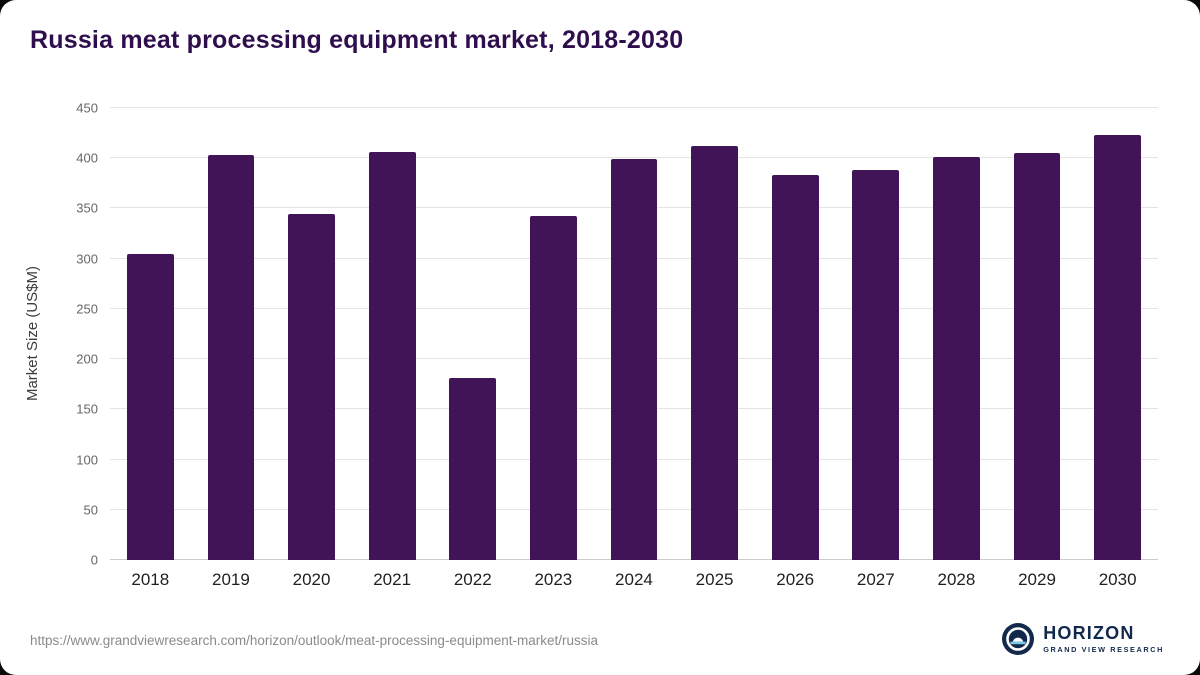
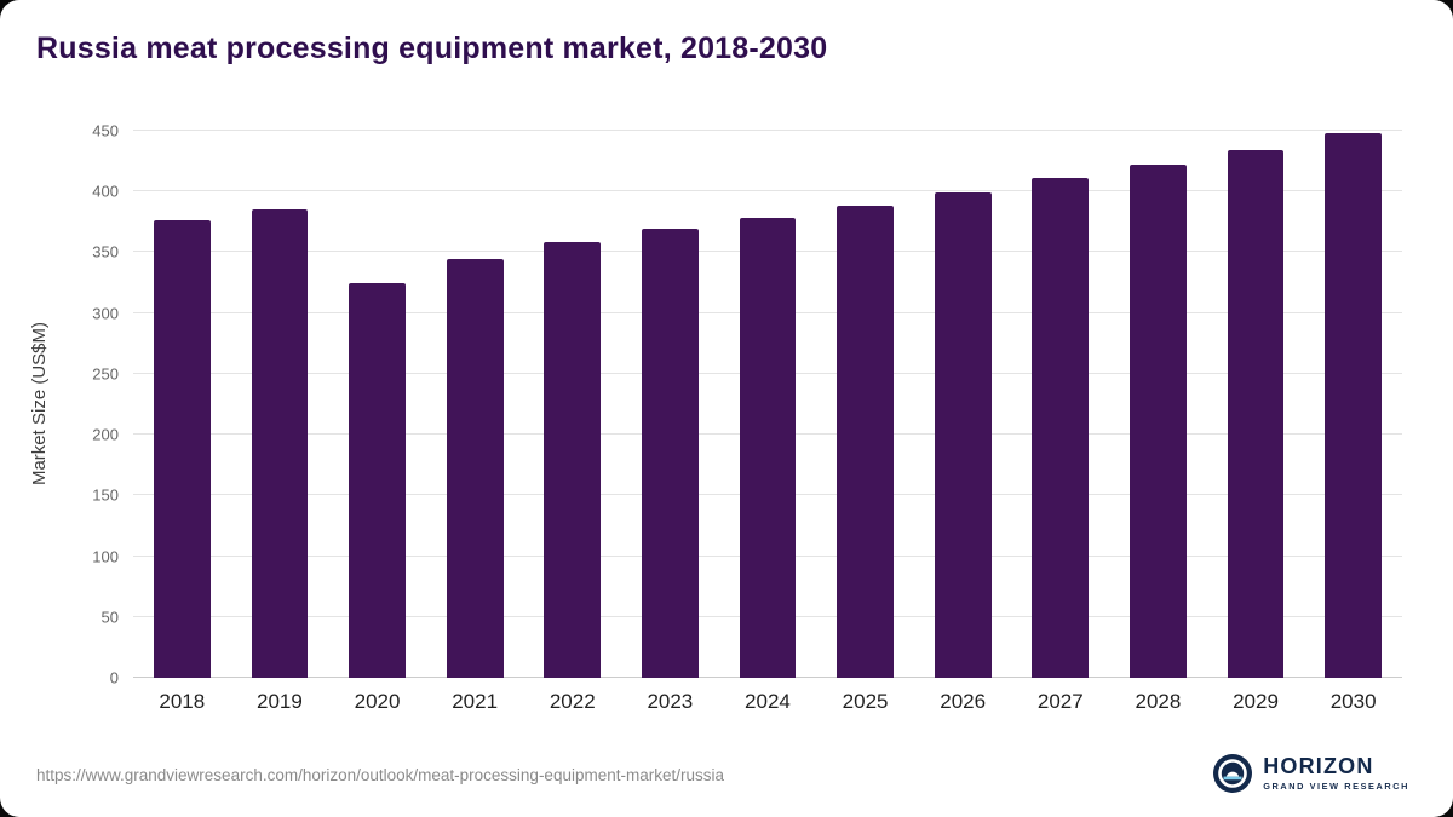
2018: 305 -> 376
2019: 403 -> 385
2020: 344 -> 325
2021: 406 -> 344
2022: 181 -> 358
2023: 342 -> 369
2024: 399 -> 378
2025: 412 -> 388
2026: 383 -> 399
2027: 388 -> 411
2028: 401 -> 422
2029: 405 -> 434
2030: 423 -> 448
